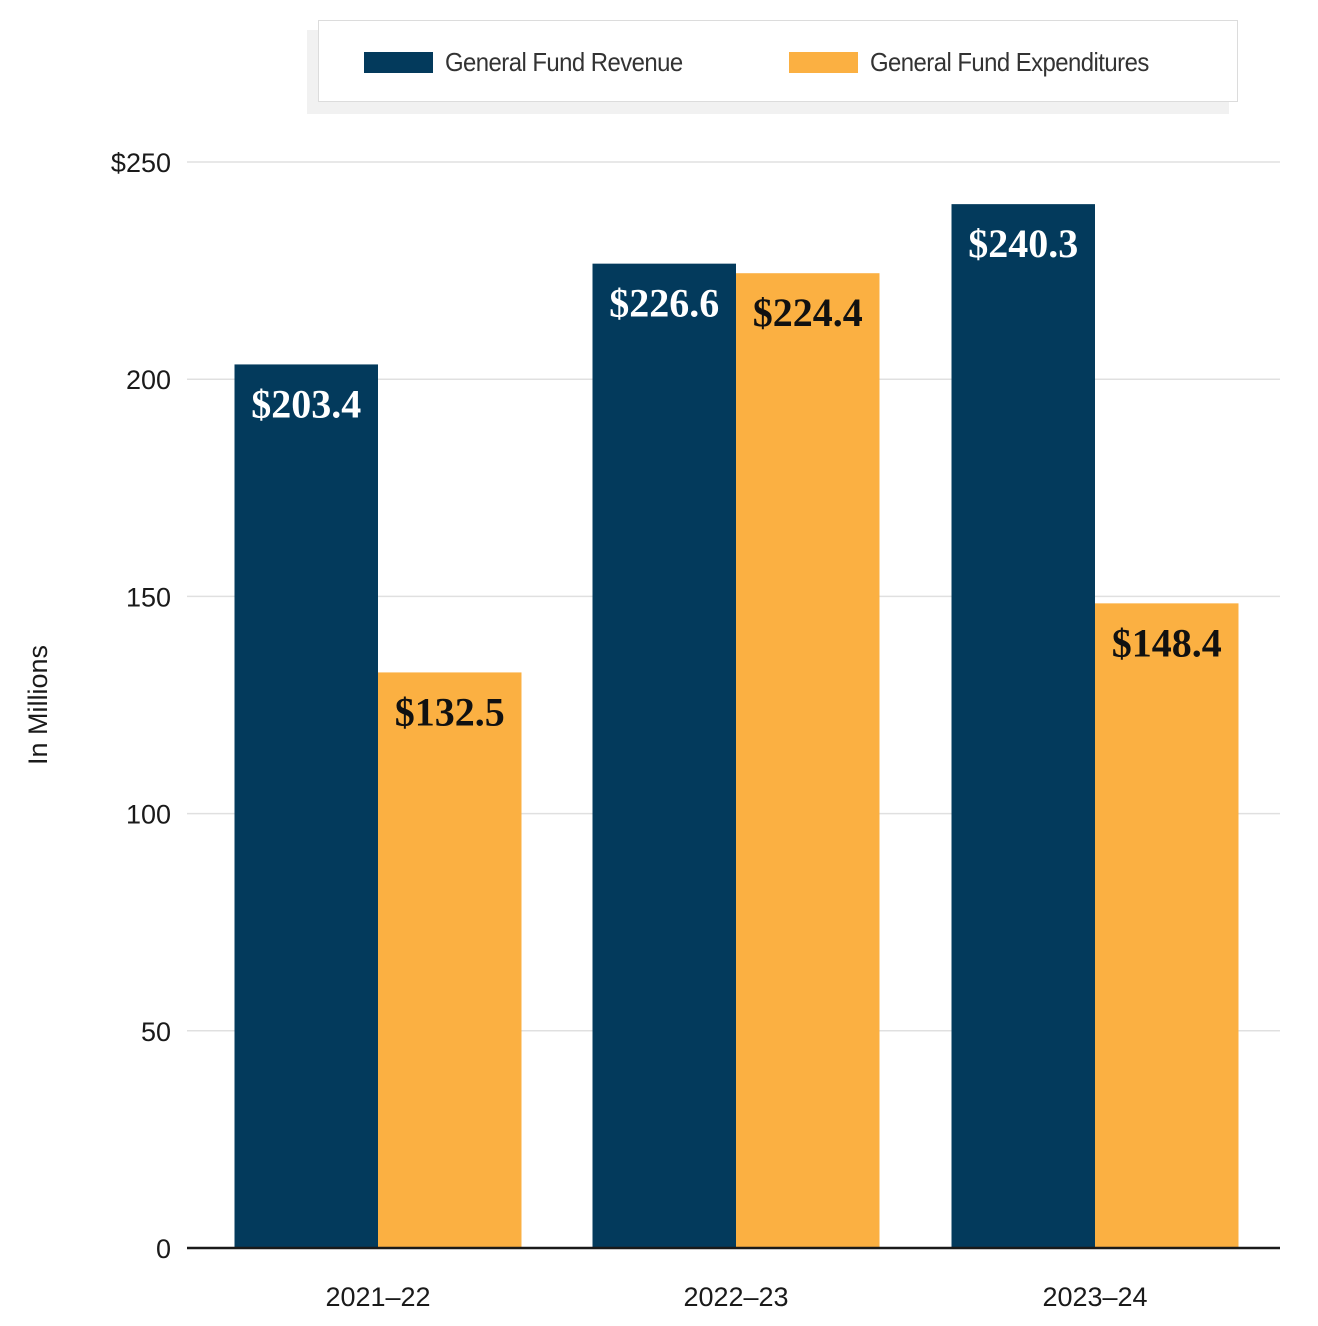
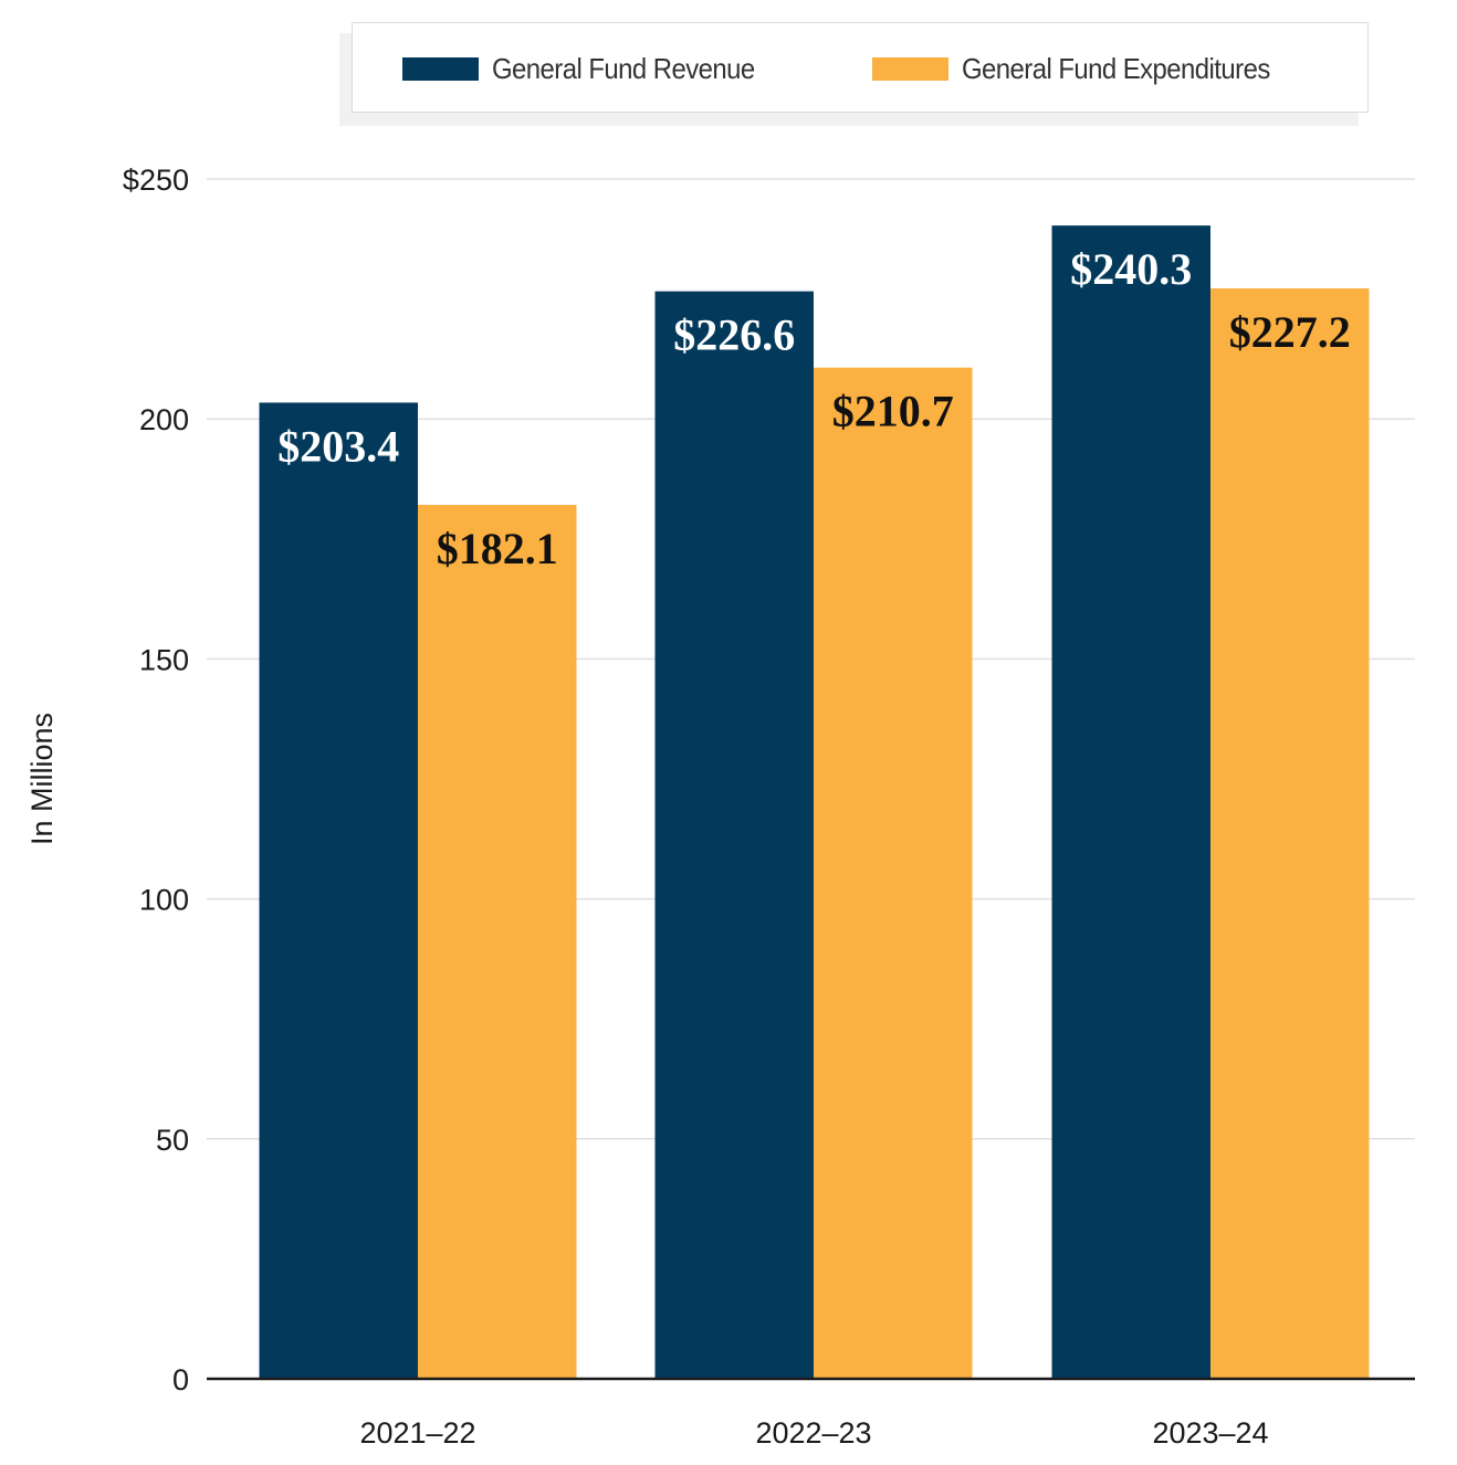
General Fund Expenditures/2021–22: $132.5 -> $182.1
General Fund Expenditures/2022–23: $224.4 -> $210.7
General Fund Expenditures/2023–24: $148.4 -> $227.2
